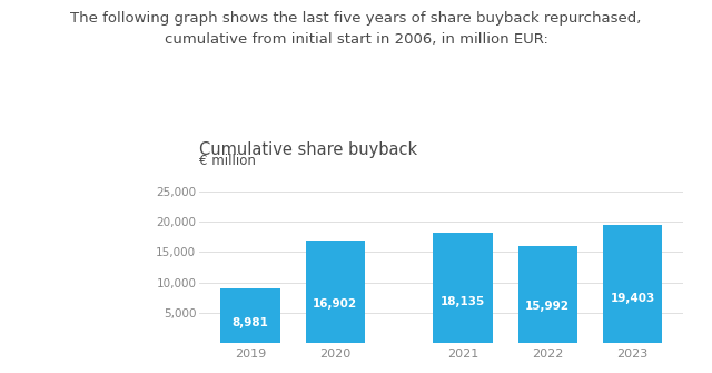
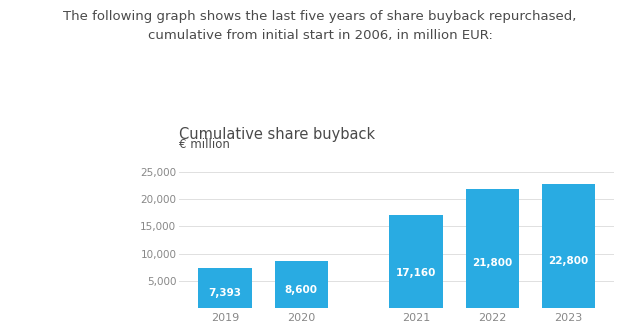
2019: 8,981 -> 7,393
2020: 16,902 -> 8,600
2021: 18,135 -> 17,160
2022: 15,992 -> 21,800
2023: 19,403 -> 22,800
